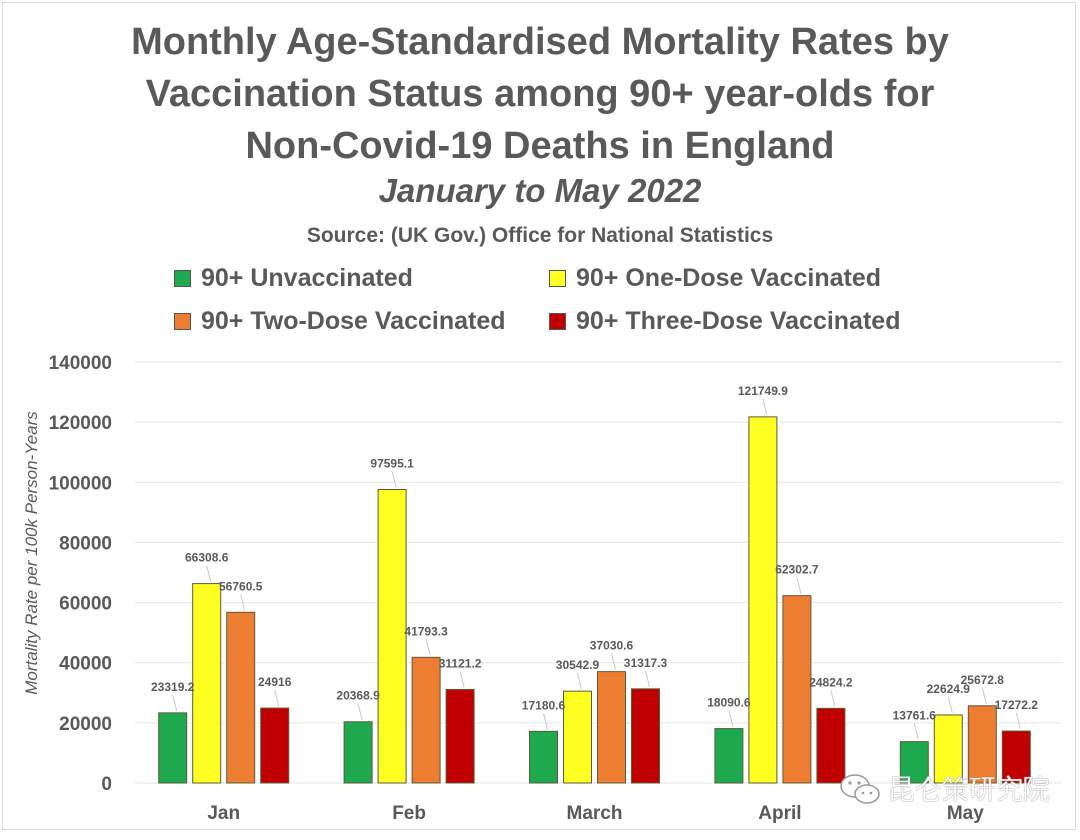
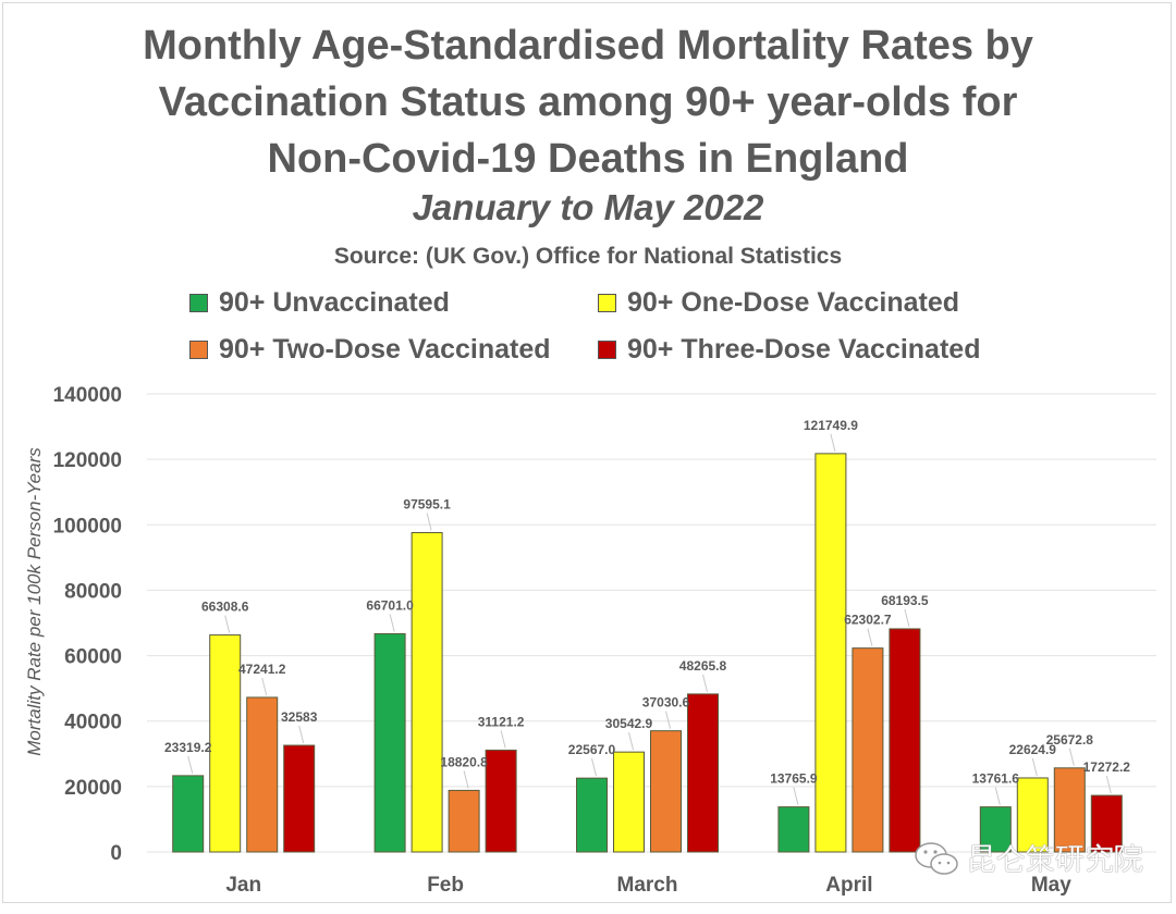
90+ Two-Dose Vaccinated/Jan: 56760.5 -> 47241.2
90+ Three-Dose Vaccinated/Jan: 24916 -> 32583
90+ Unvaccinated/Feb: 20368.9 -> 66701.0
90+ Two-Dose Vaccinated/Feb: 41793.3 -> 18820.8
90+ Unvaccinated/March: 17180.6 -> 22567.0
90+ Three-Dose Vaccinated/March: 31317.3 -> 48265.8
90+ Unvaccinated/April: 18090.6 -> 13765.9
90+ Three-Dose Vaccinated/April: 24824.2 -> 68193.5
